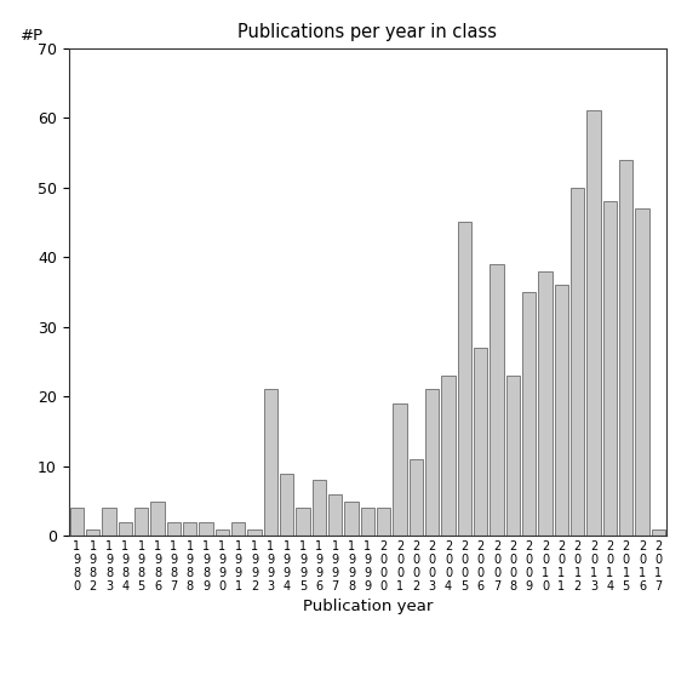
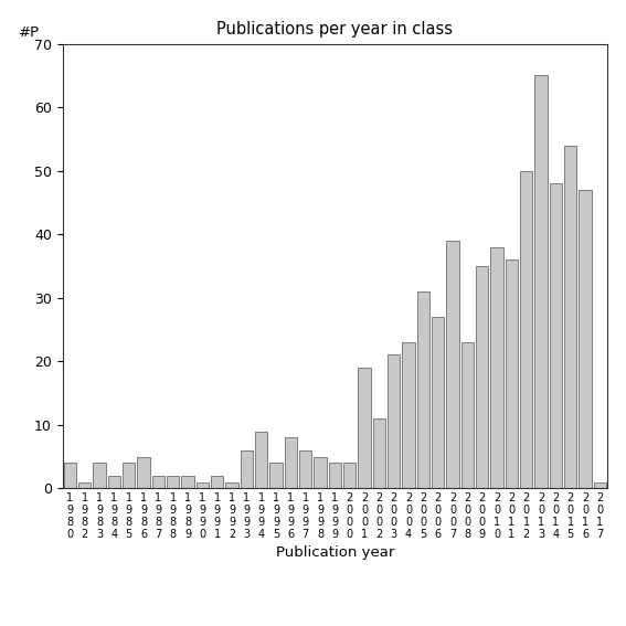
1 9 9 3: 21 -> 6
2 0 0 5: 45 -> 31
2 0 1 3: 61 -> 65
